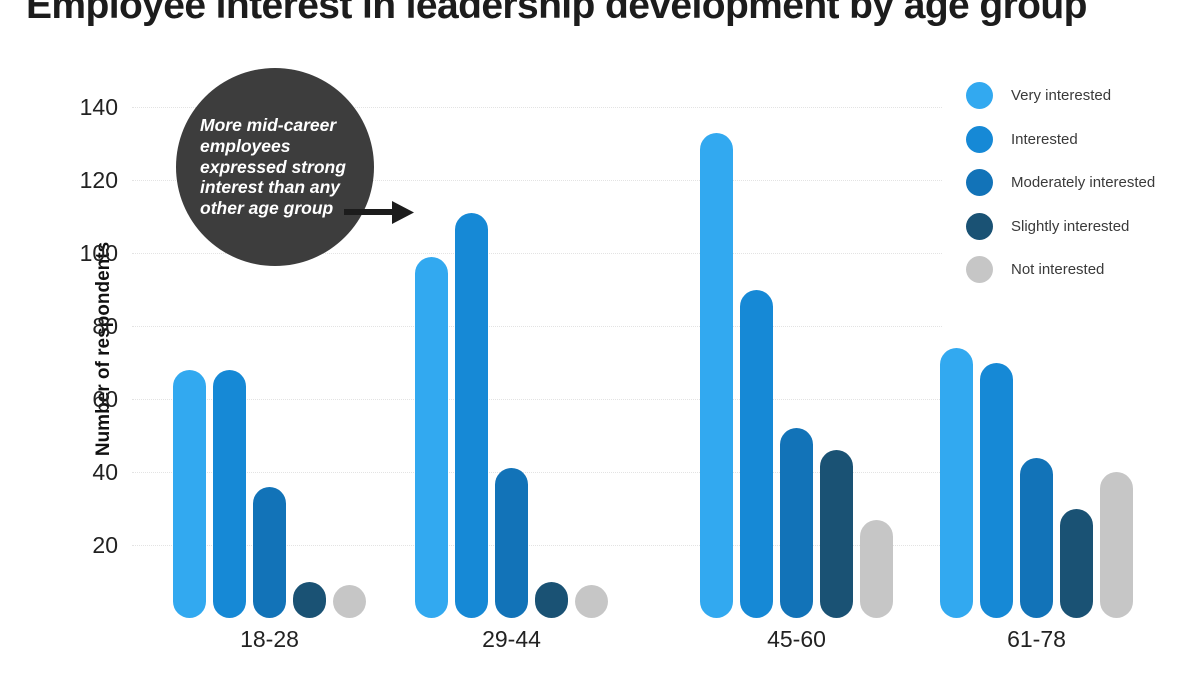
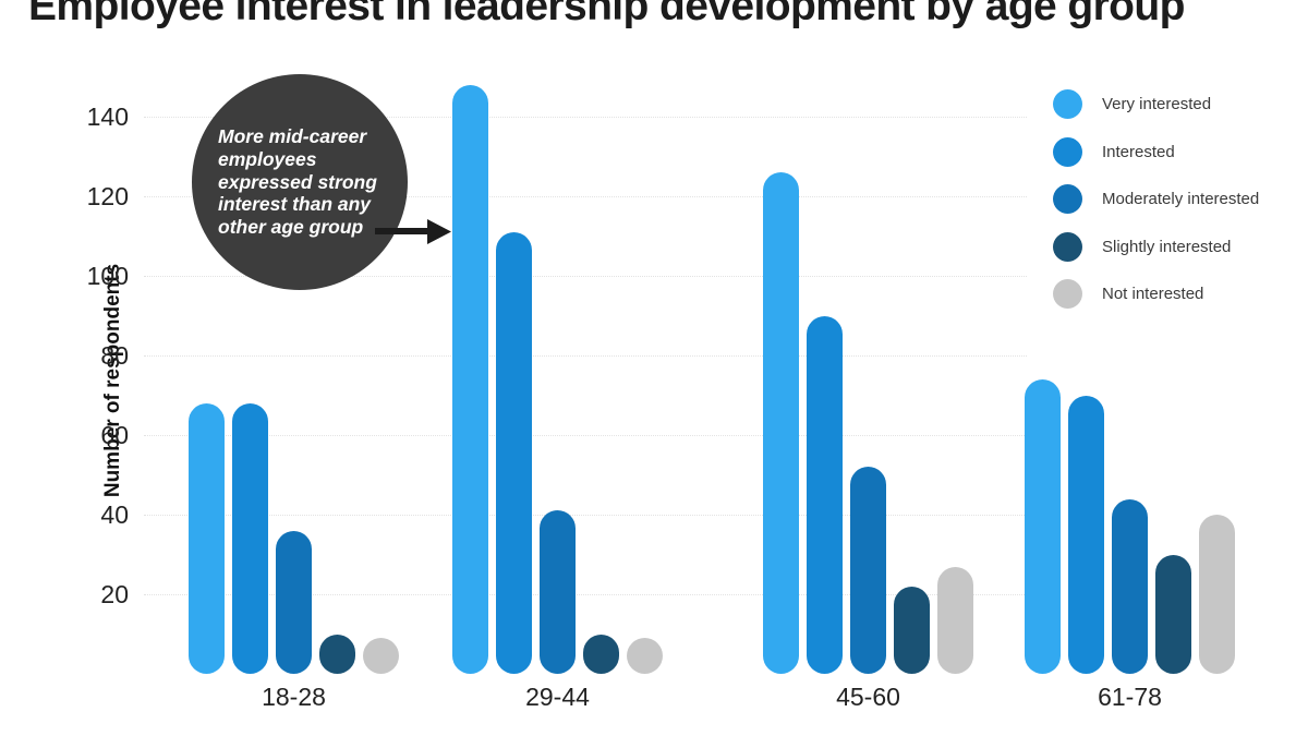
Very interested/29-44: 99 -> 148
Very interested/45-60: 133 -> 126
Slightly interested/45-60: 46 -> 22
